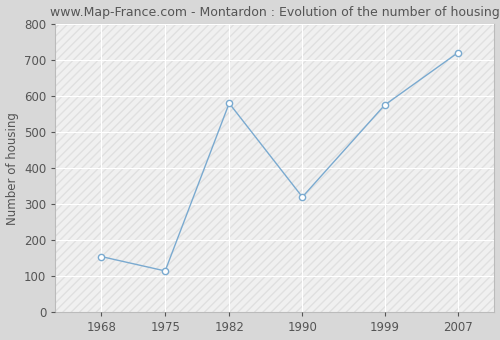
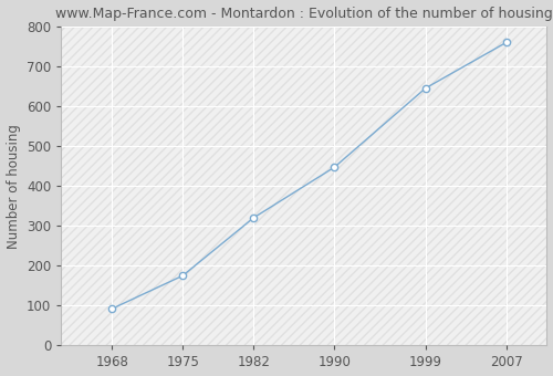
1968: 155 -> 92
1975: 115 -> 175
1982: 580 -> 320
1990: 320 -> 447
1999: 575 -> 645
2007: 720 -> 760
